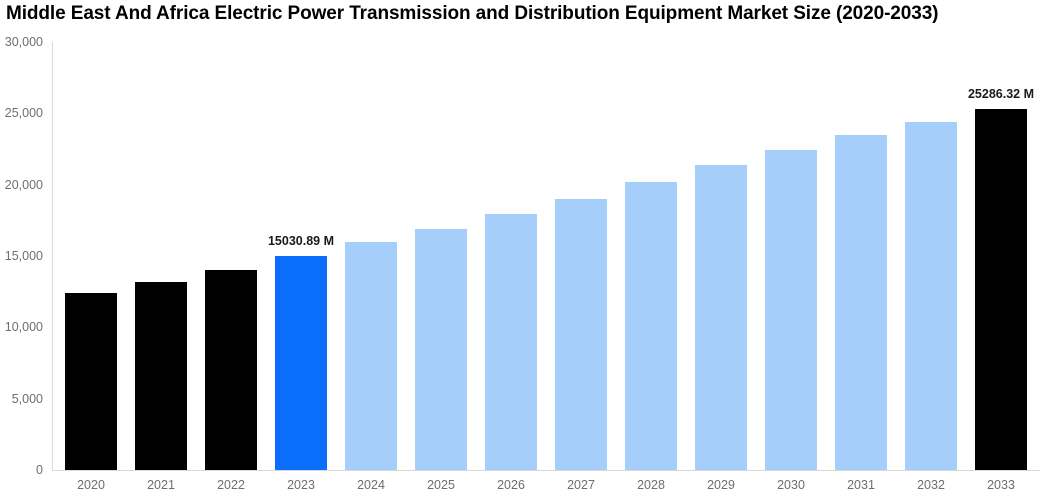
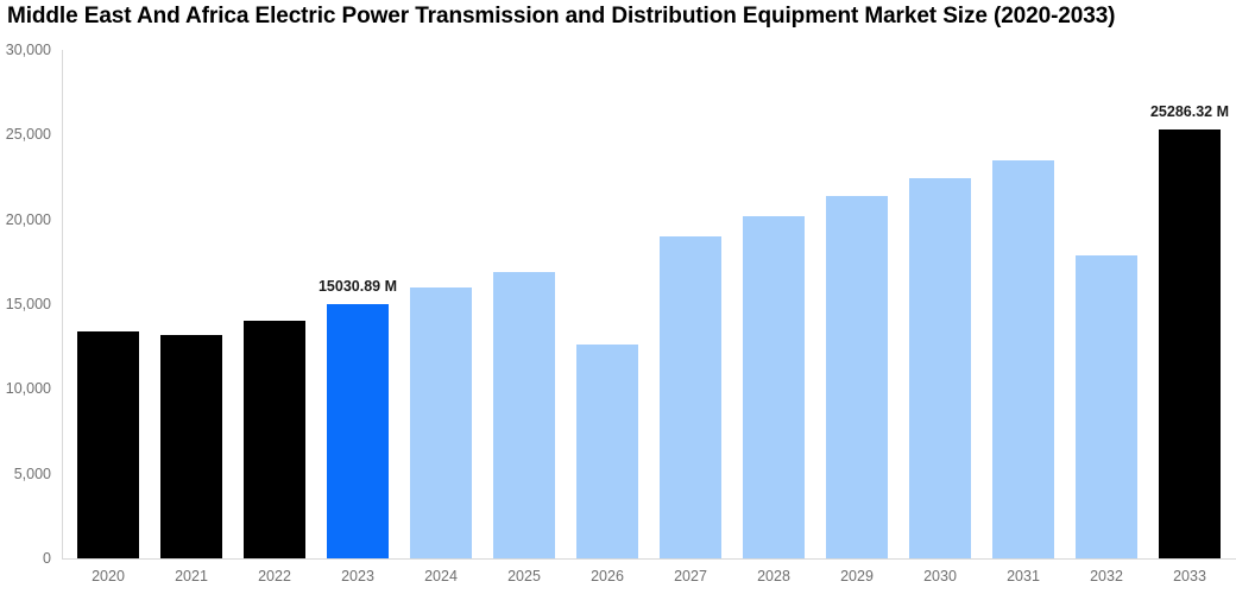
2020: 12400 -> 13400
2026: 18000 -> 12600
2032: 24400 -> 17900
